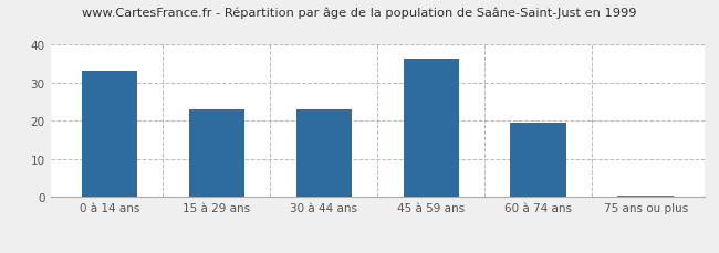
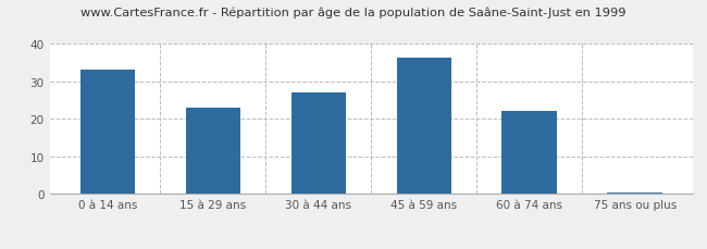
30 à 44 ans: 23.0 -> 27.0
60 à 74 ans: 19.5 -> 22.1
